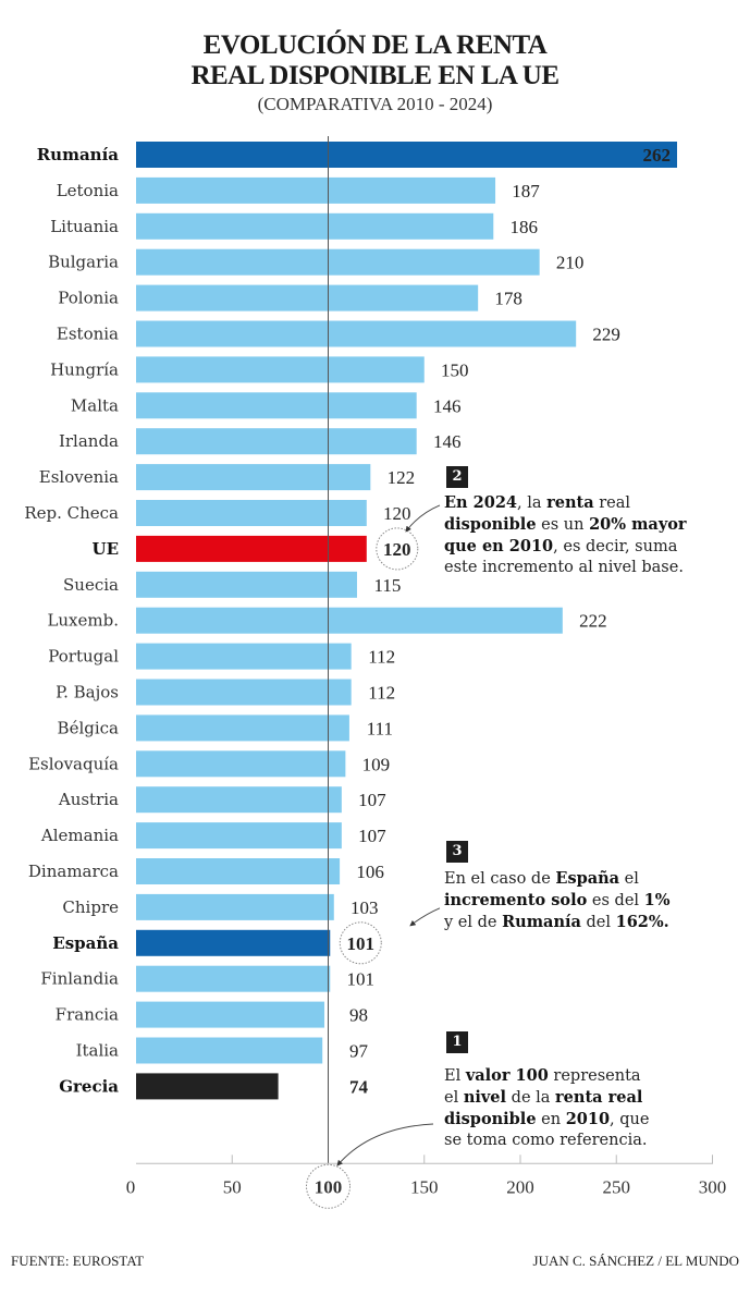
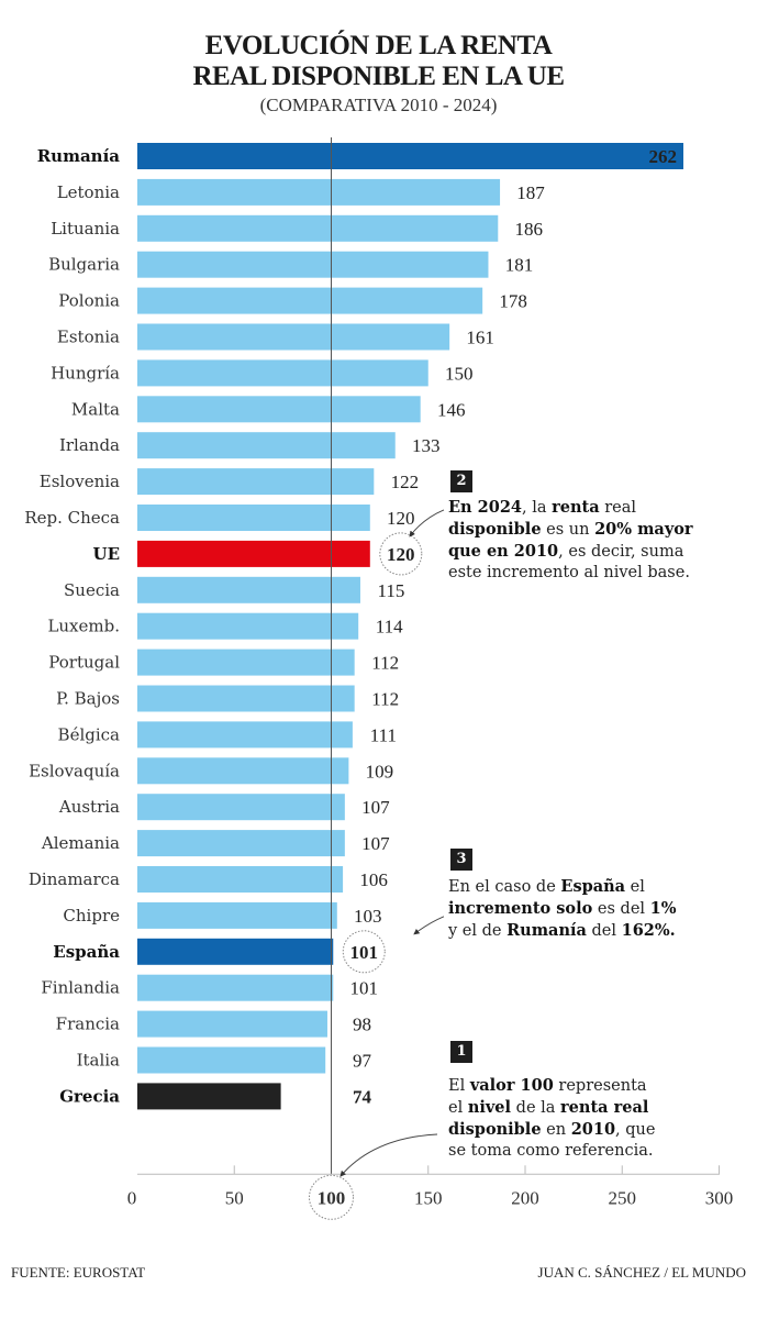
Bulgaria: 210 -> 181
Estonia: 229 -> 161
Irlanda: 146 -> 133
Luxemb.: 222 -> 114
